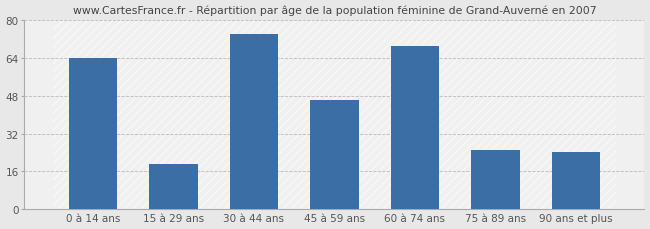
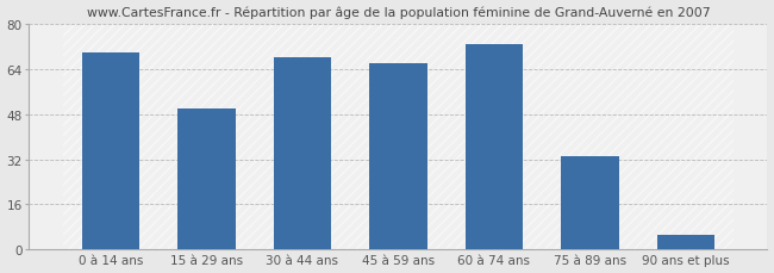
0 à 14 ans: 64 -> 70
15 à 29 ans: 19 -> 50
30 à 44 ans: 74 -> 68
45 à 59 ans: 46 -> 66
60 à 74 ans: 69 -> 73
75 à 89 ans: 25 -> 33
90 ans et plus: 24 -> 5
